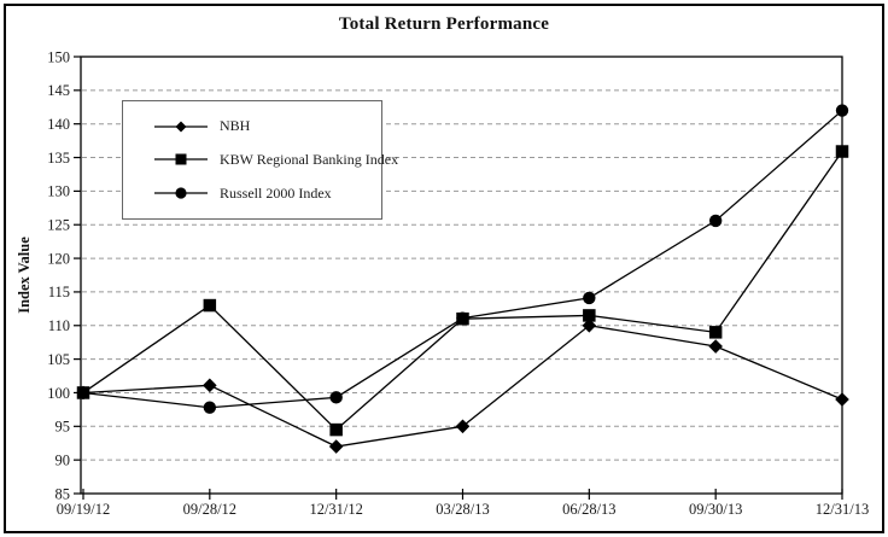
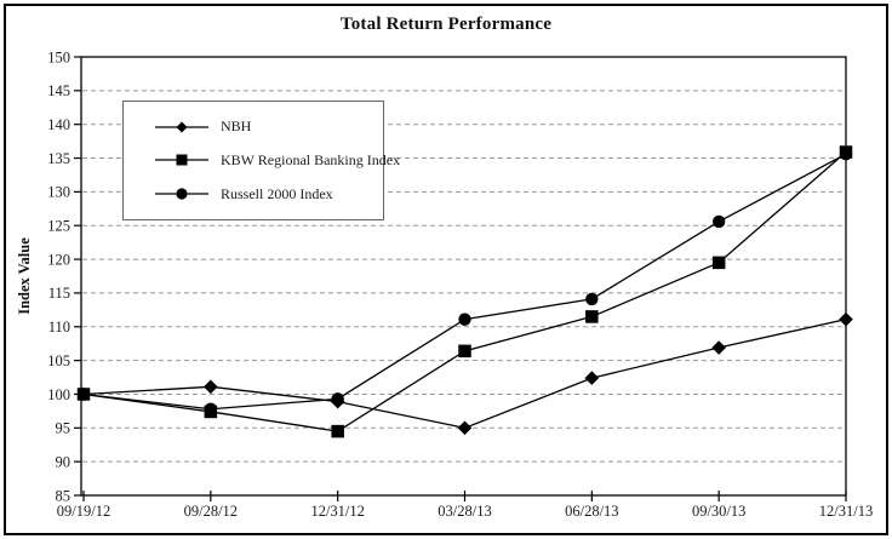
KBW Regional Banking Index/09/28/12: 113 -> 97
NBH/12/31/12: 92 -> 99
KBW Regional Banking Index/03/28/13: 111 -> 106
NBH/06/28/13: 110 -> 102
KBW Regional Banking Index/09/30/13: 109 -> 120
NBH/12/31/13: 99 -> 111
Russell 2000 Index/12/31/13: 142 -> 136
